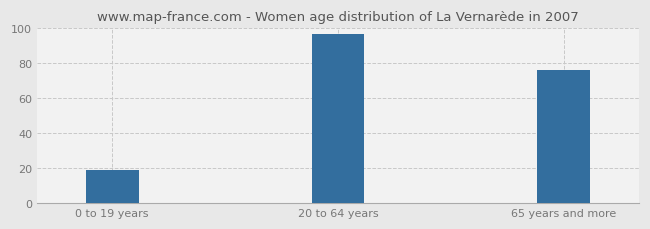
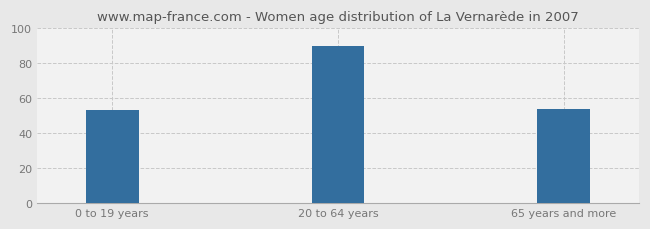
0 to 19 years: 19 -> 53
20 to 64 years: 97 -> 90
65 years and more: 76 -> 54
